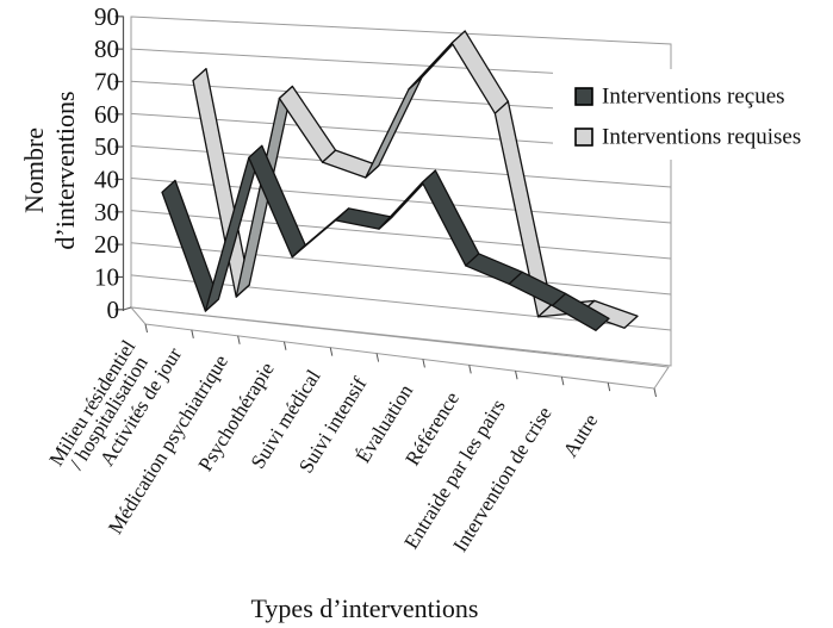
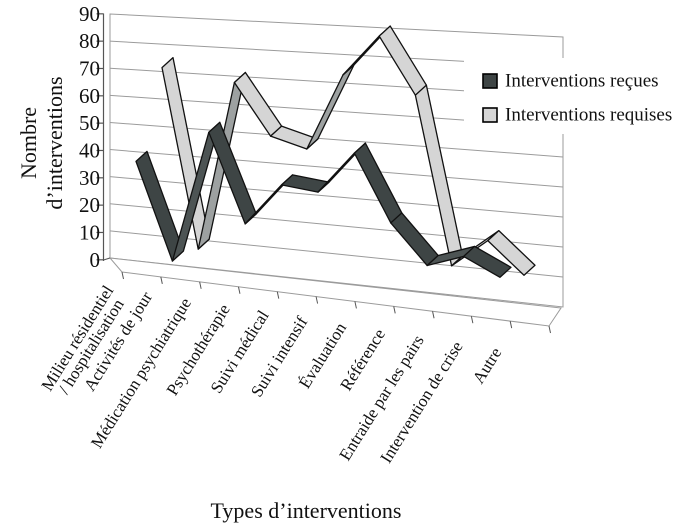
Interventions reçues/Psychothérapie: 19 -> 16
Interventions reçues/Entraide par les pairs: 14 -> 4
Interventions requises/Intervention de crise: 5 -> 13
